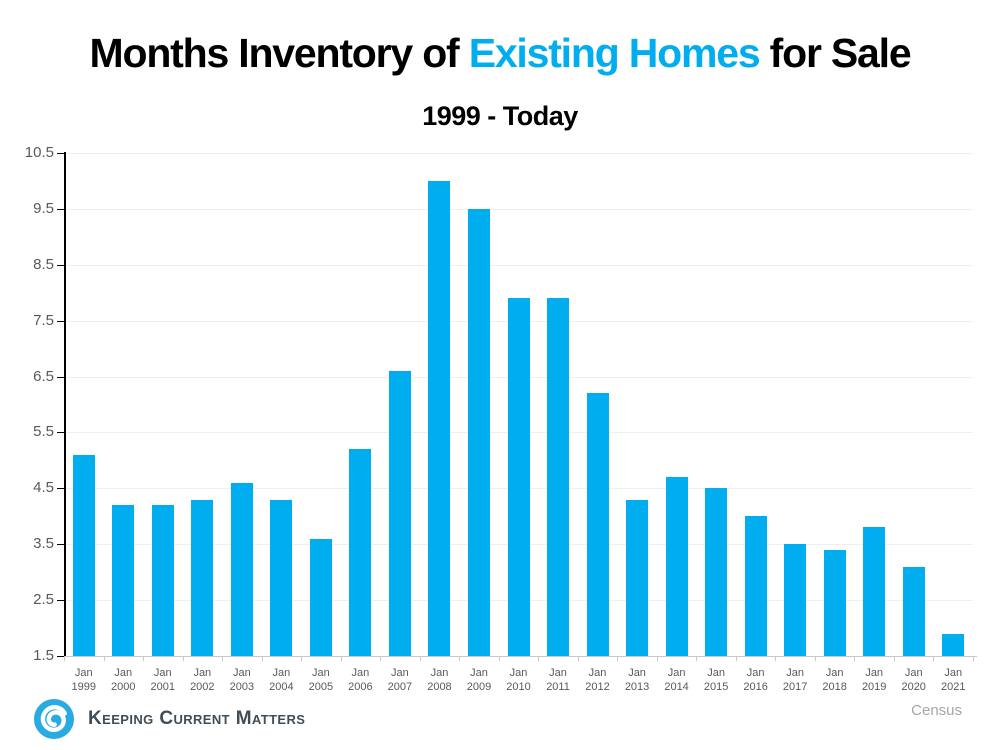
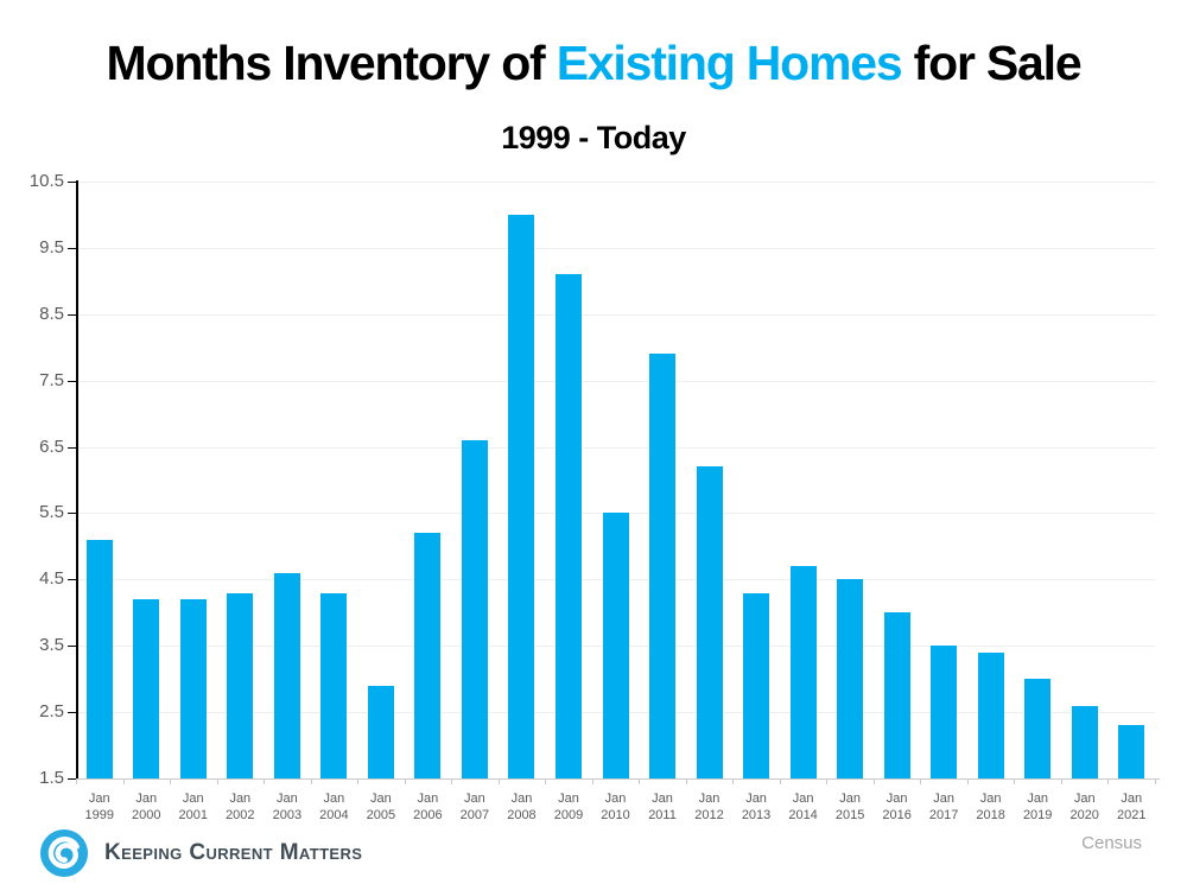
Jan 2005: 3.6 -> 2.9
Jan 2009: 9.5 -> 9.1
Jan 2010: 7.9 -> 5.5
Jan 2019: 3.8 -> 3.0
Jan 2020: 3.1 -> 2.6
Jan 2021: 1.9 -> 2.3
